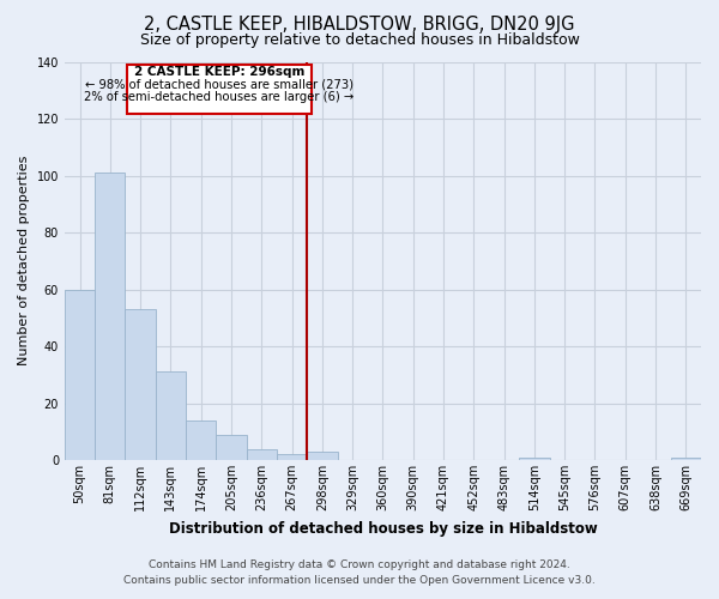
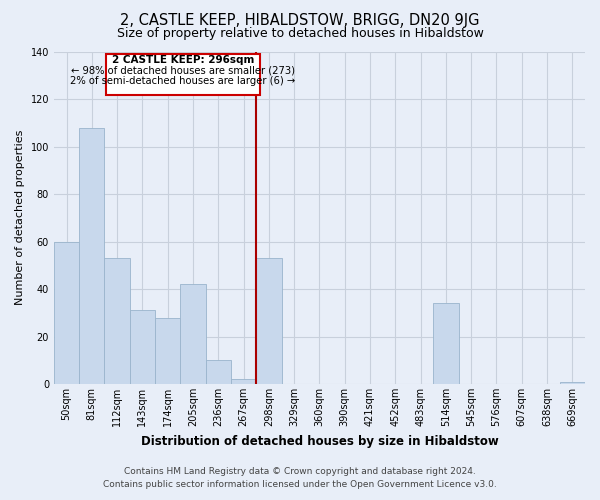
81sqm: 101 -> 108
174sqm: 14 -> 28
205sqm: 9 -> 42
236sqm: 4 -> 10
298sqm: 3 -> 53
514sqm: 1 -> 34
